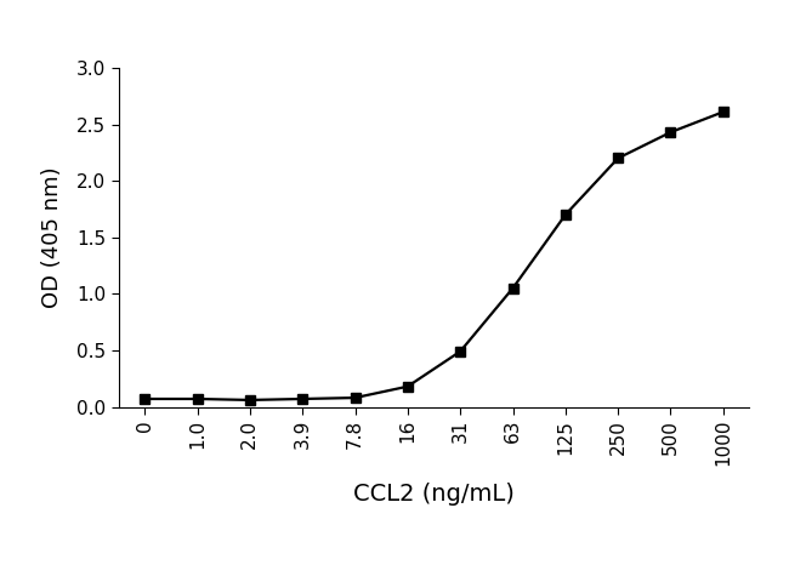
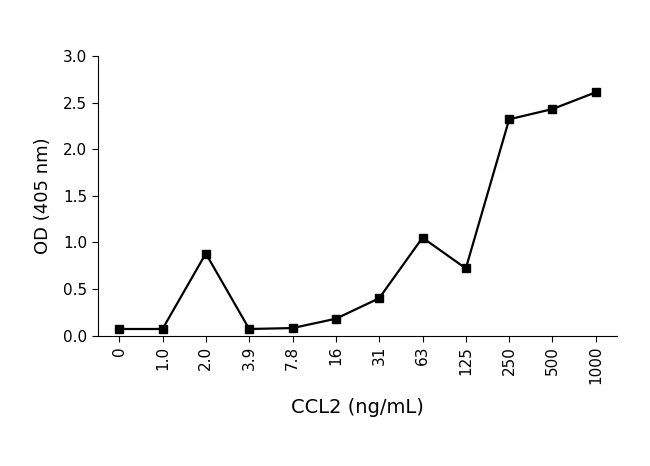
2.0: 0.06 -> 0.88
31: 0.49 -> 0.40
125: 1.70 -> 0.72
250: 2.20 -> 2.32
